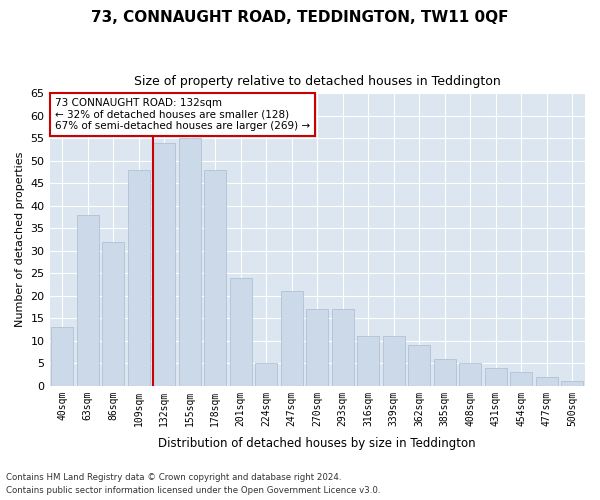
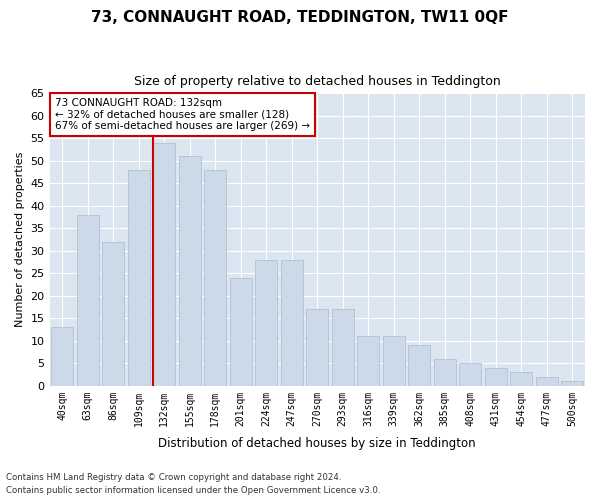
155sqm: 55 -> 51
224sqm: 5 -> 28
247sqm: 21 -> 28
